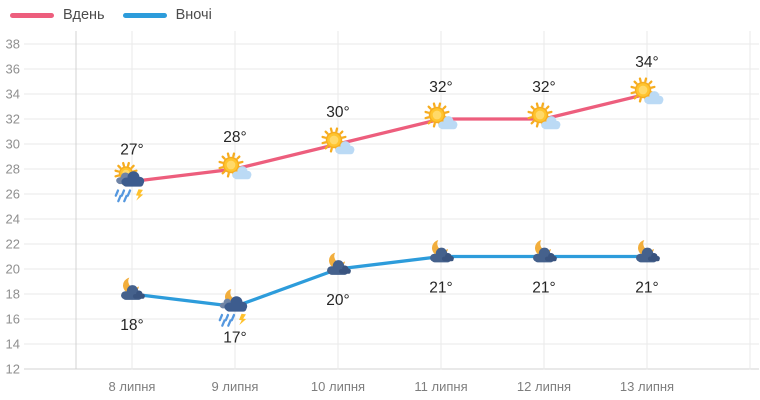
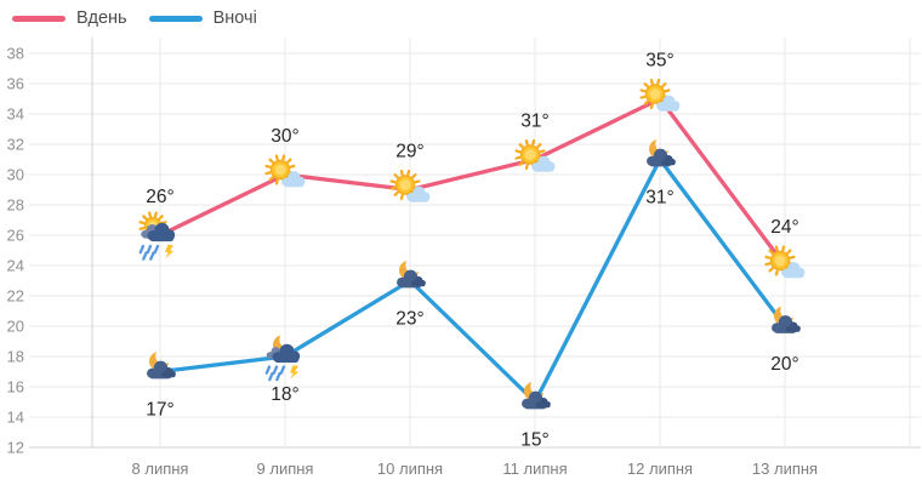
Вдень/8 липня: 27° -> 26°
Вночі/8 липня: 18° -> 17°
Вдень/9 липня: 28° -> 30°
Вночі/9 липня: 17° -> 18°
Вдень/10 липня: 30° -> 29°
Вночі/10 липня: 20° -> 23°
Вдень/11 липня: 32° -> 31°
Вночі/11 липня: 21° -> 15°
Вдень/12 липня: 32° -> 35°
Вночі/12 липня: 21° -> 31°
Вдень/13 липня: 34° -> 24°
Вночі/13 липня: 21° -> 20°
